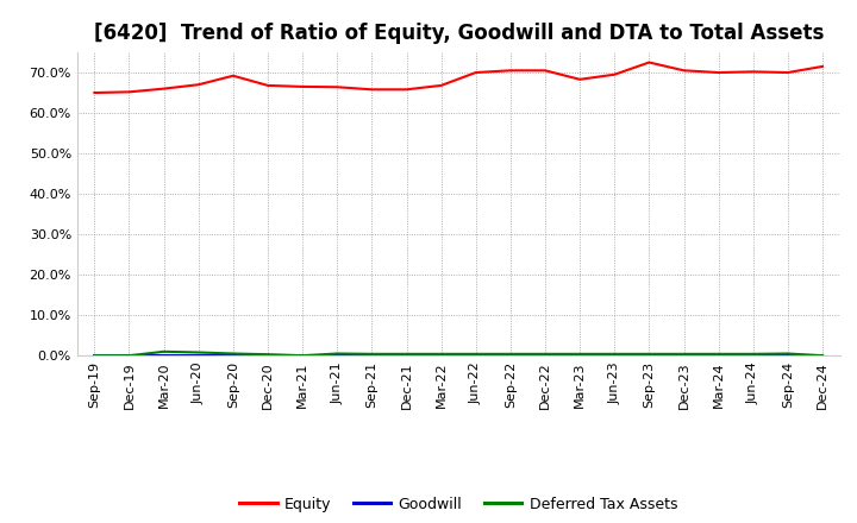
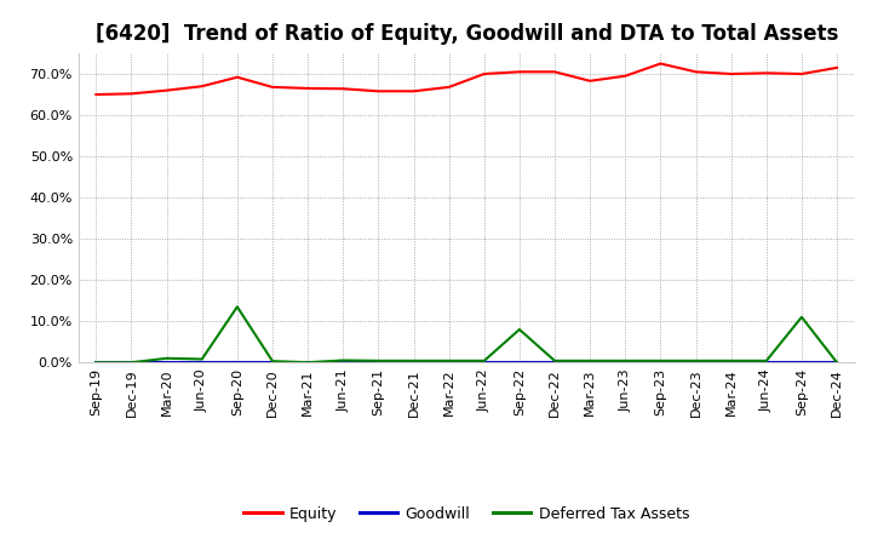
Deferred Tax Assets/Sep-20: 0.5% -> 13.5%
Deferred Tax Assets/Sep-22: 0.4% -> 8.0%
Deferred Tax Assets/Sep-24: 0.5% -> 11.0%
